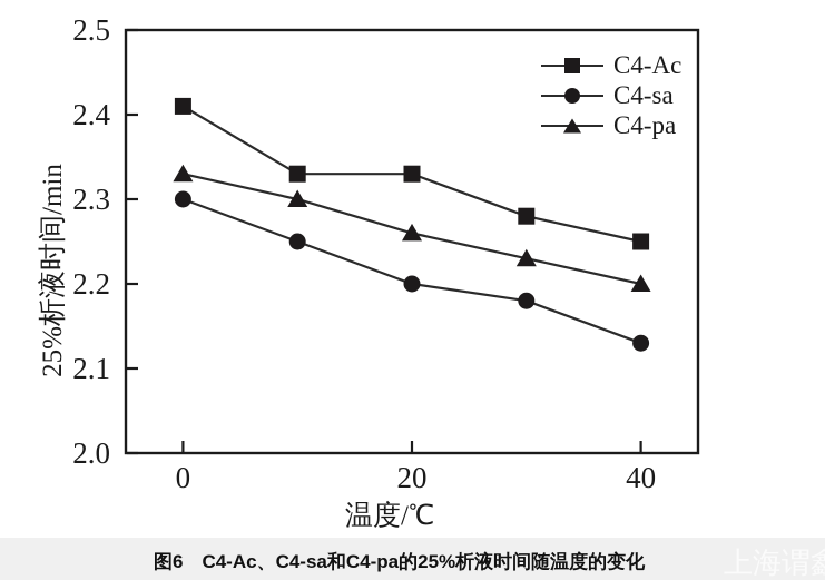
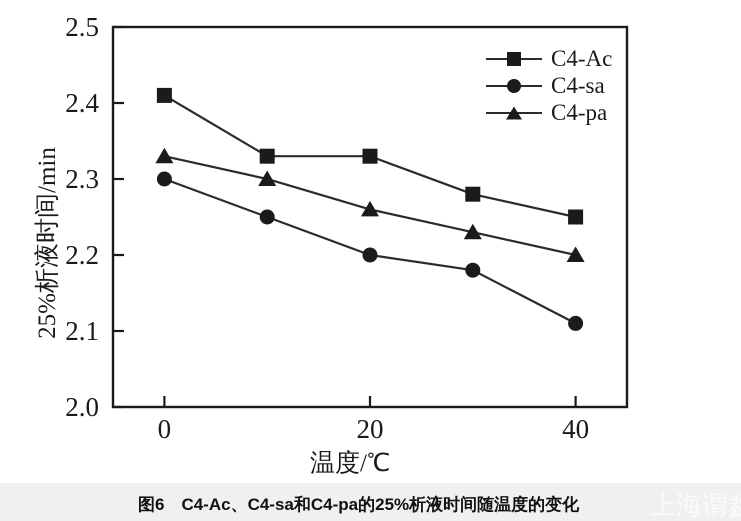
C4-sa/40: 2.13 -> 2.11
